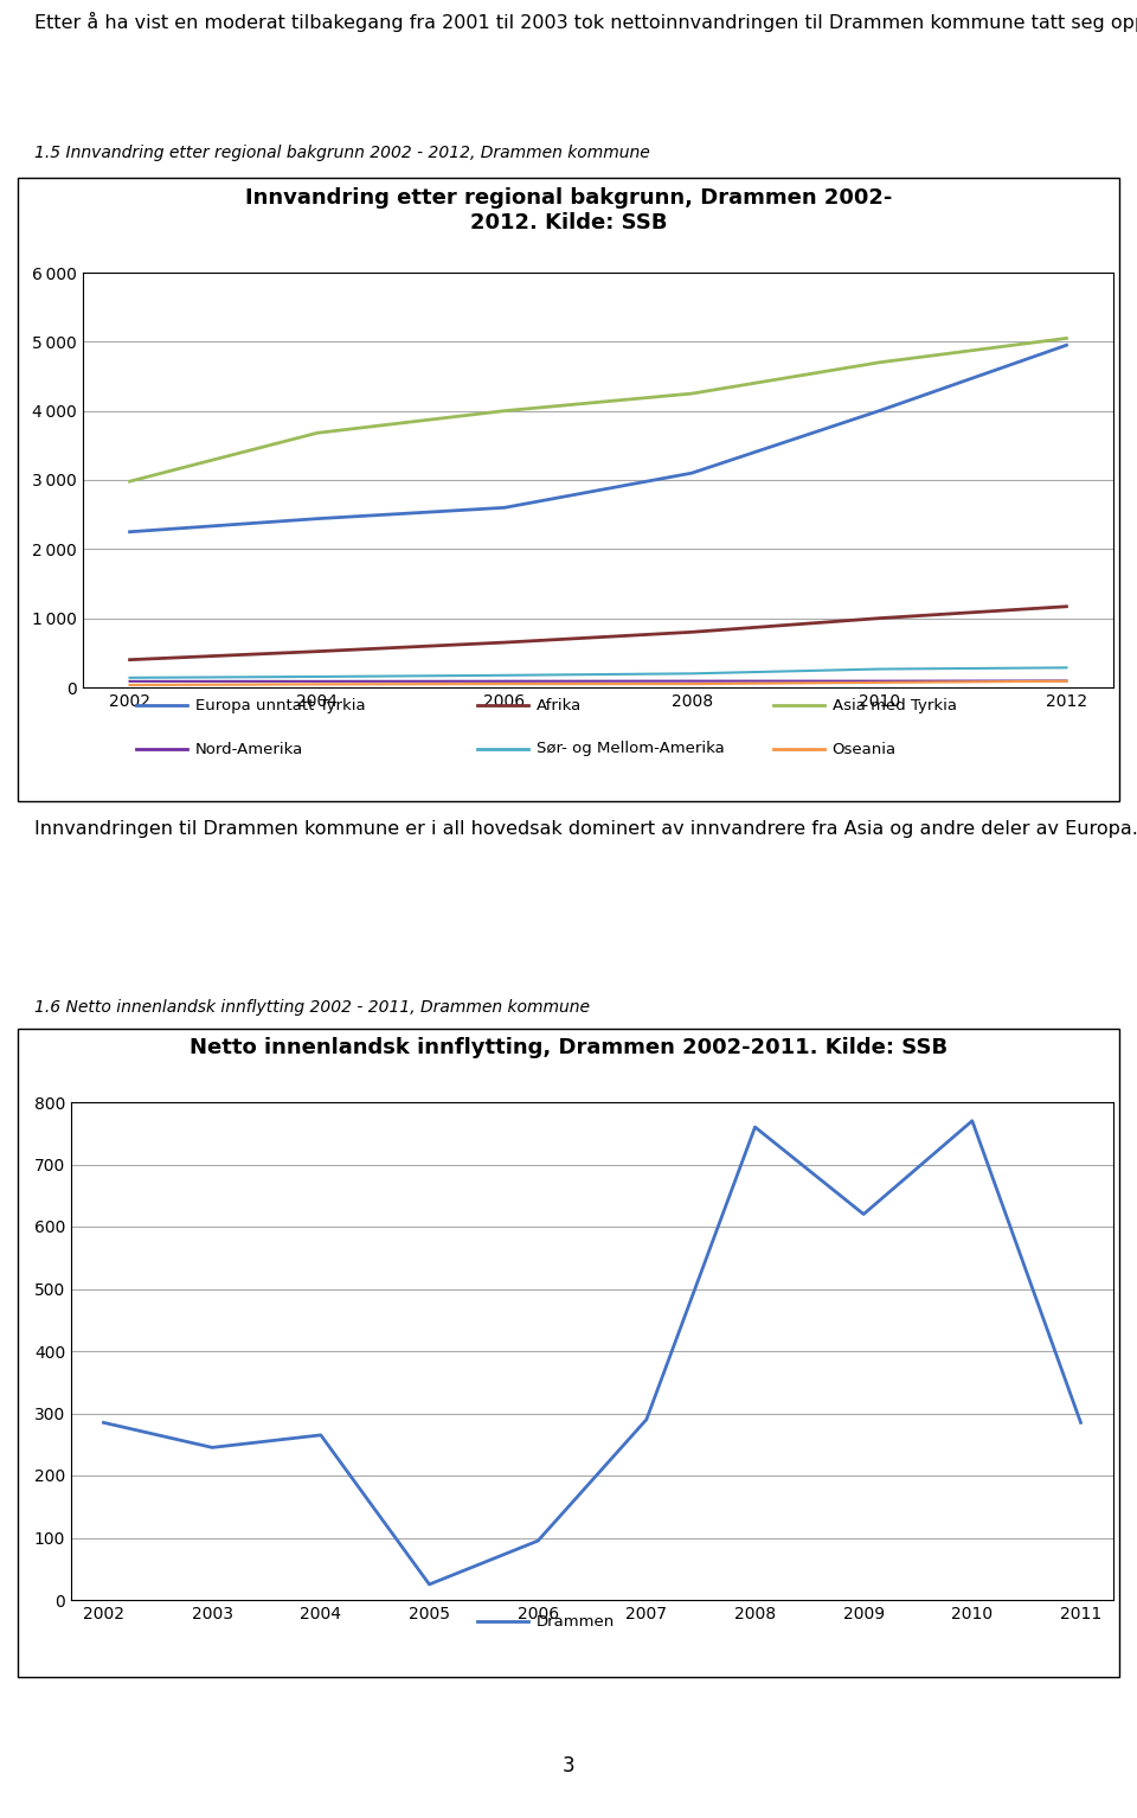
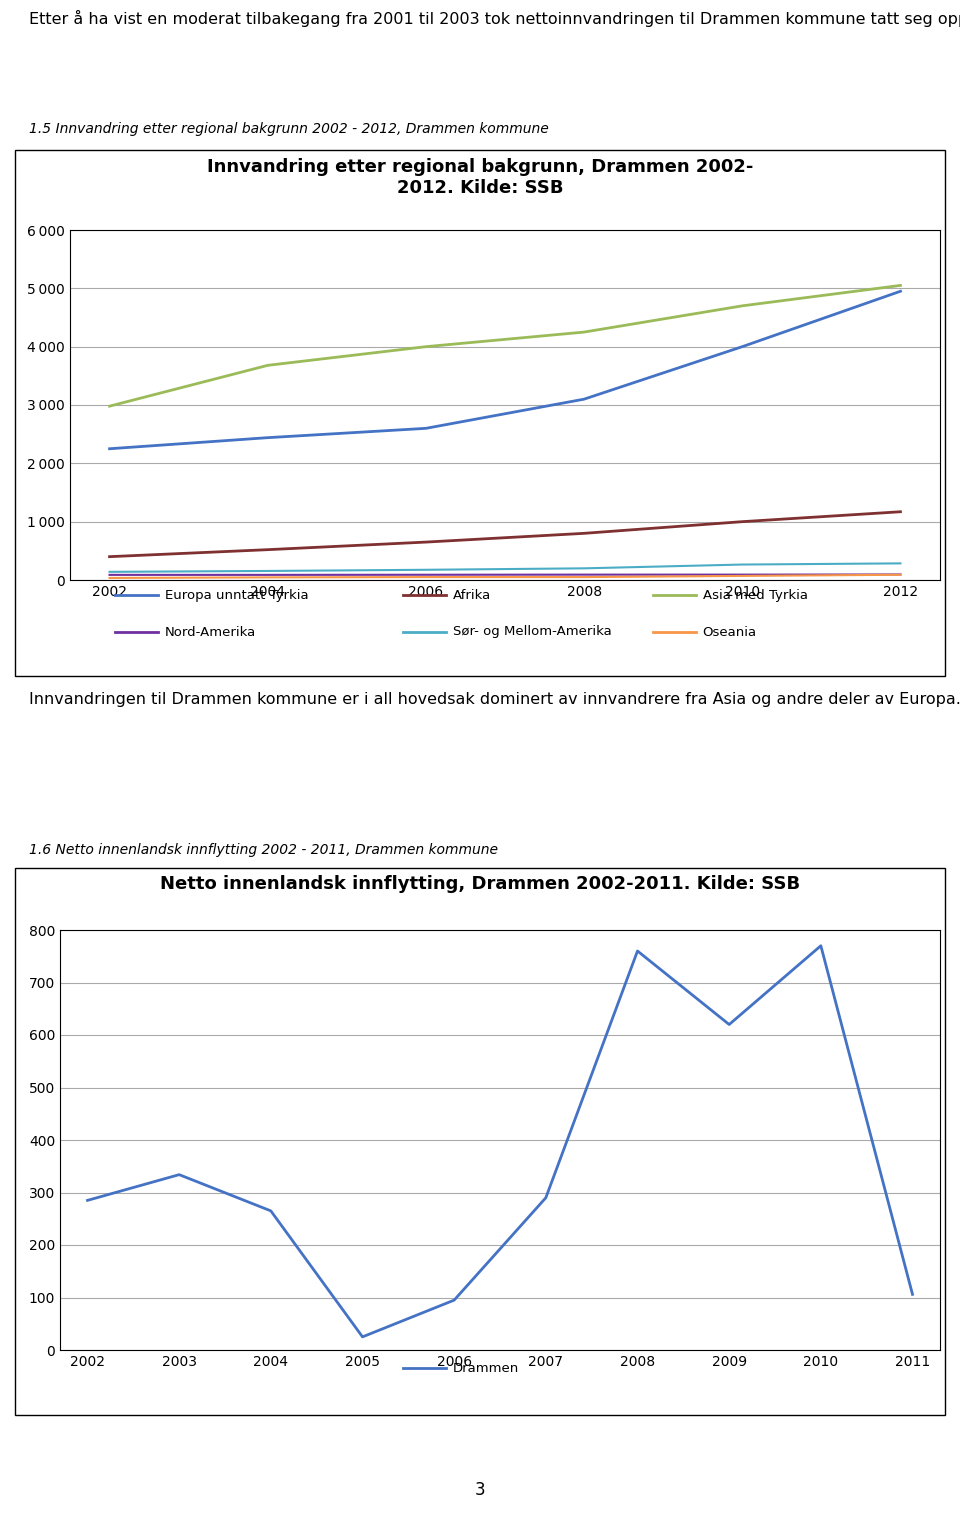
2003: 245 -> 334
2011: 285 -> 106
